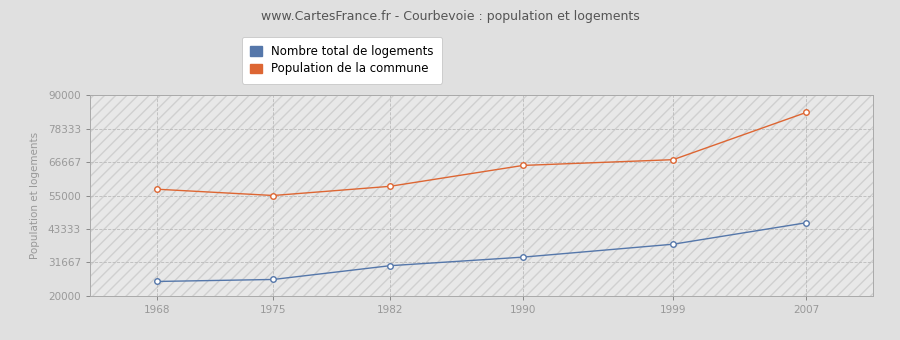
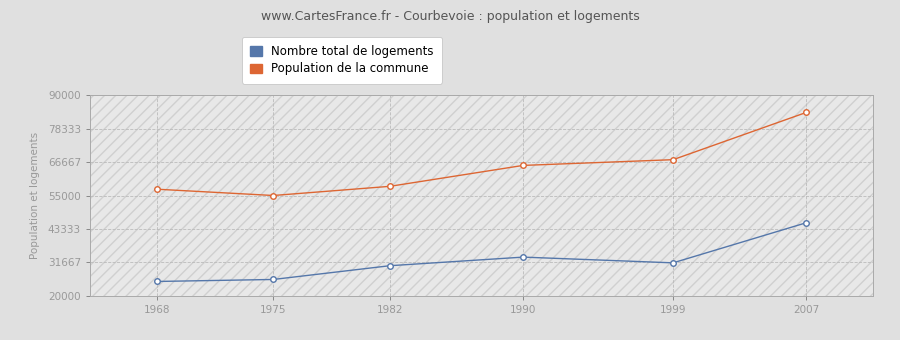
Nombre total de logements/1999: 38000 -> 31500
